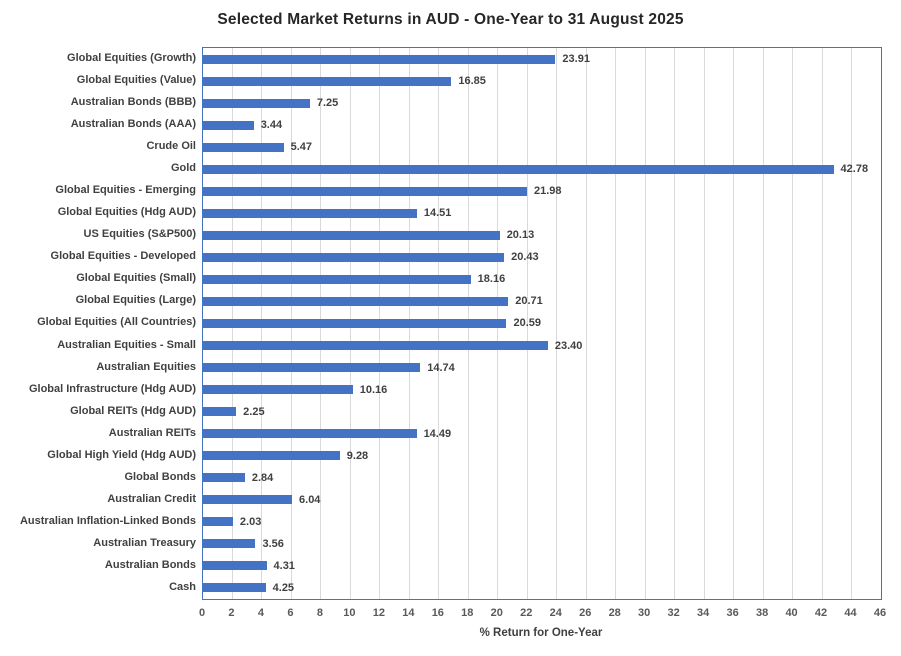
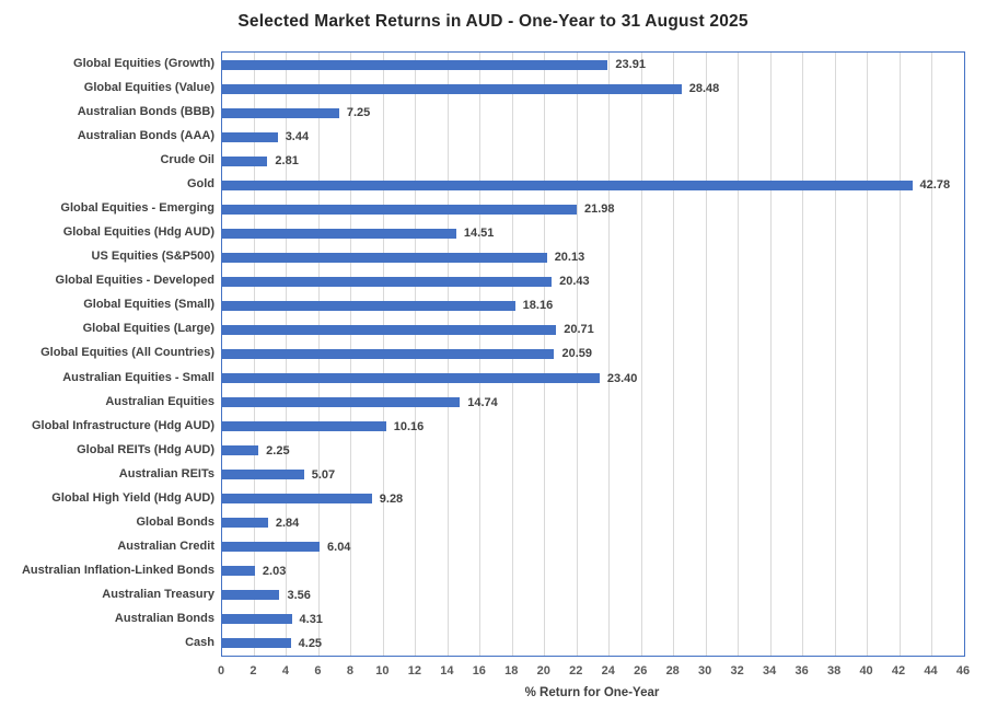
Global Equities (Value): 16.85 -> 28.48
Crude Oil: 5.47 -> 2.81
Australian REITs: 14.49 -> 5.07
